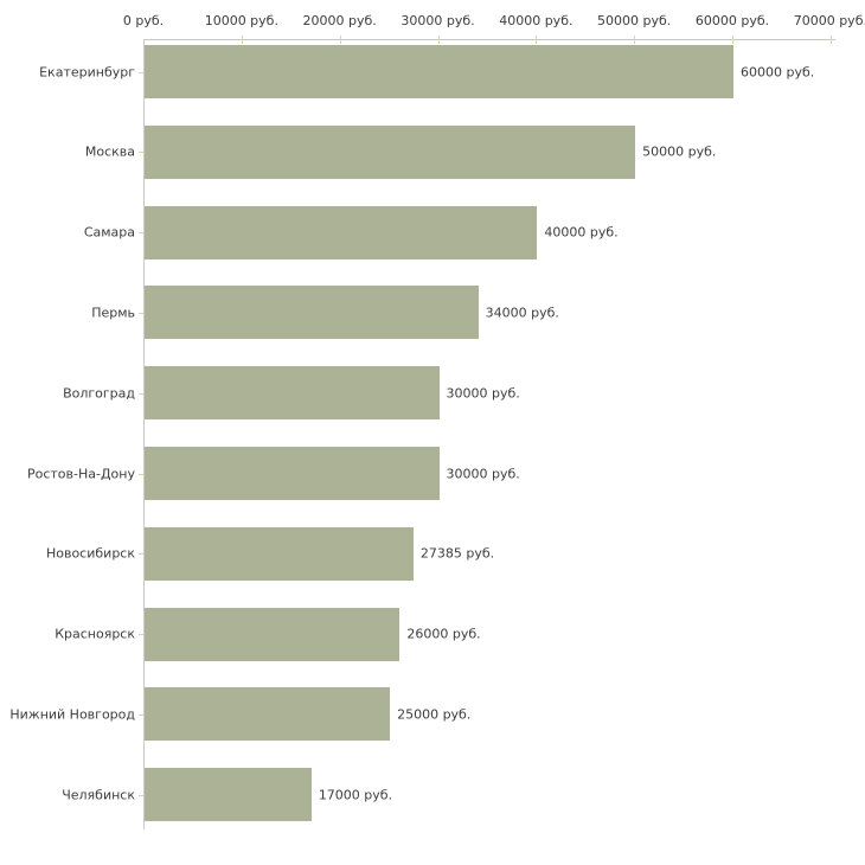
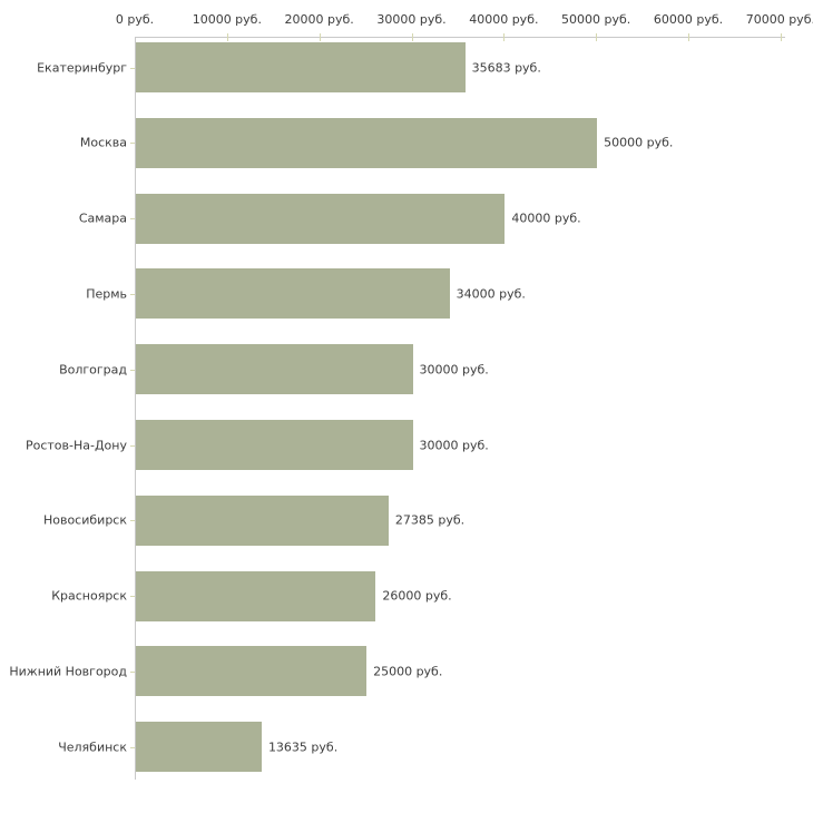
Екатеринбург: 60000 -> 35683
Челябинск: 17000 -> 13635
